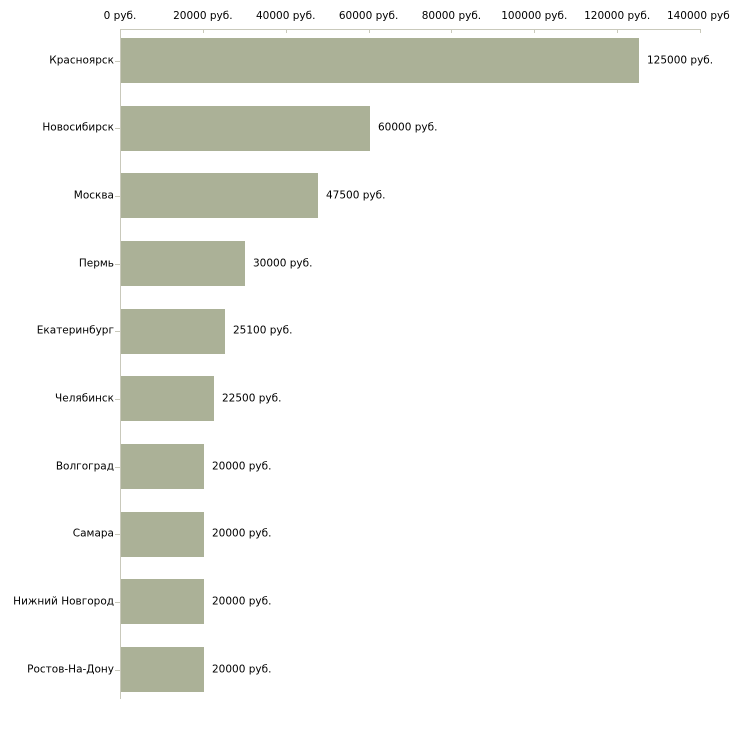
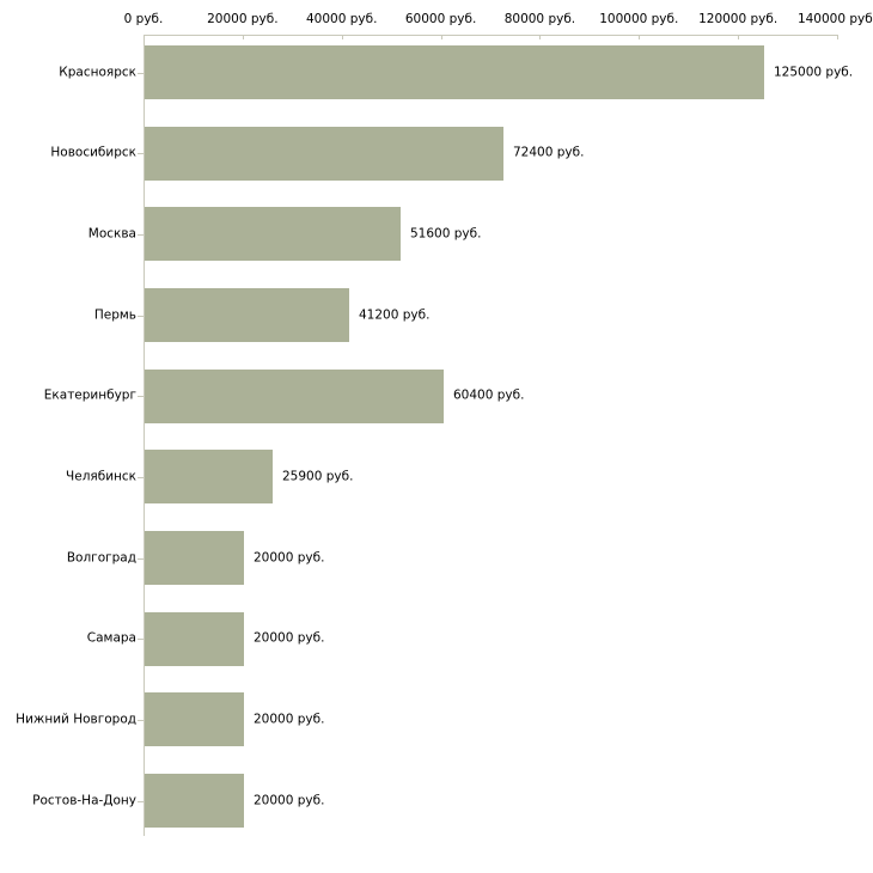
Новосибирск: 60000 -> 72400
Москва: 47500 -> 51600
Пермь: 30000 -> 41200
Екатеринбург: 25100 -> 60400
Челябинск: 22500 -> 25900
